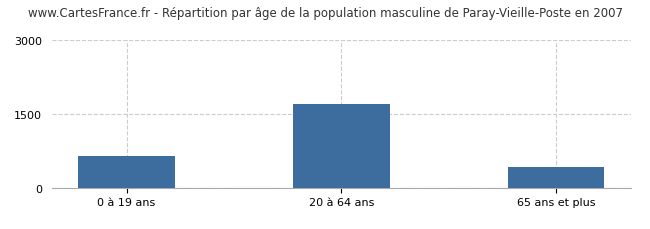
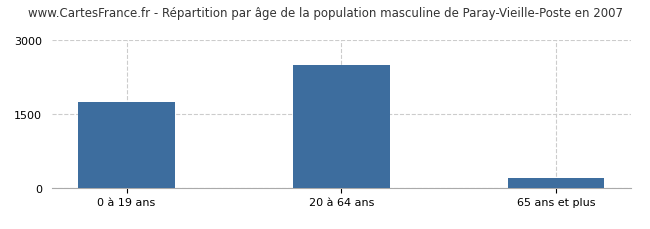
0 à 19 ans: 640 -> 1750
20 à 64 ans: 1700 -> 2500
65 ans et plus: 420 -> 200
